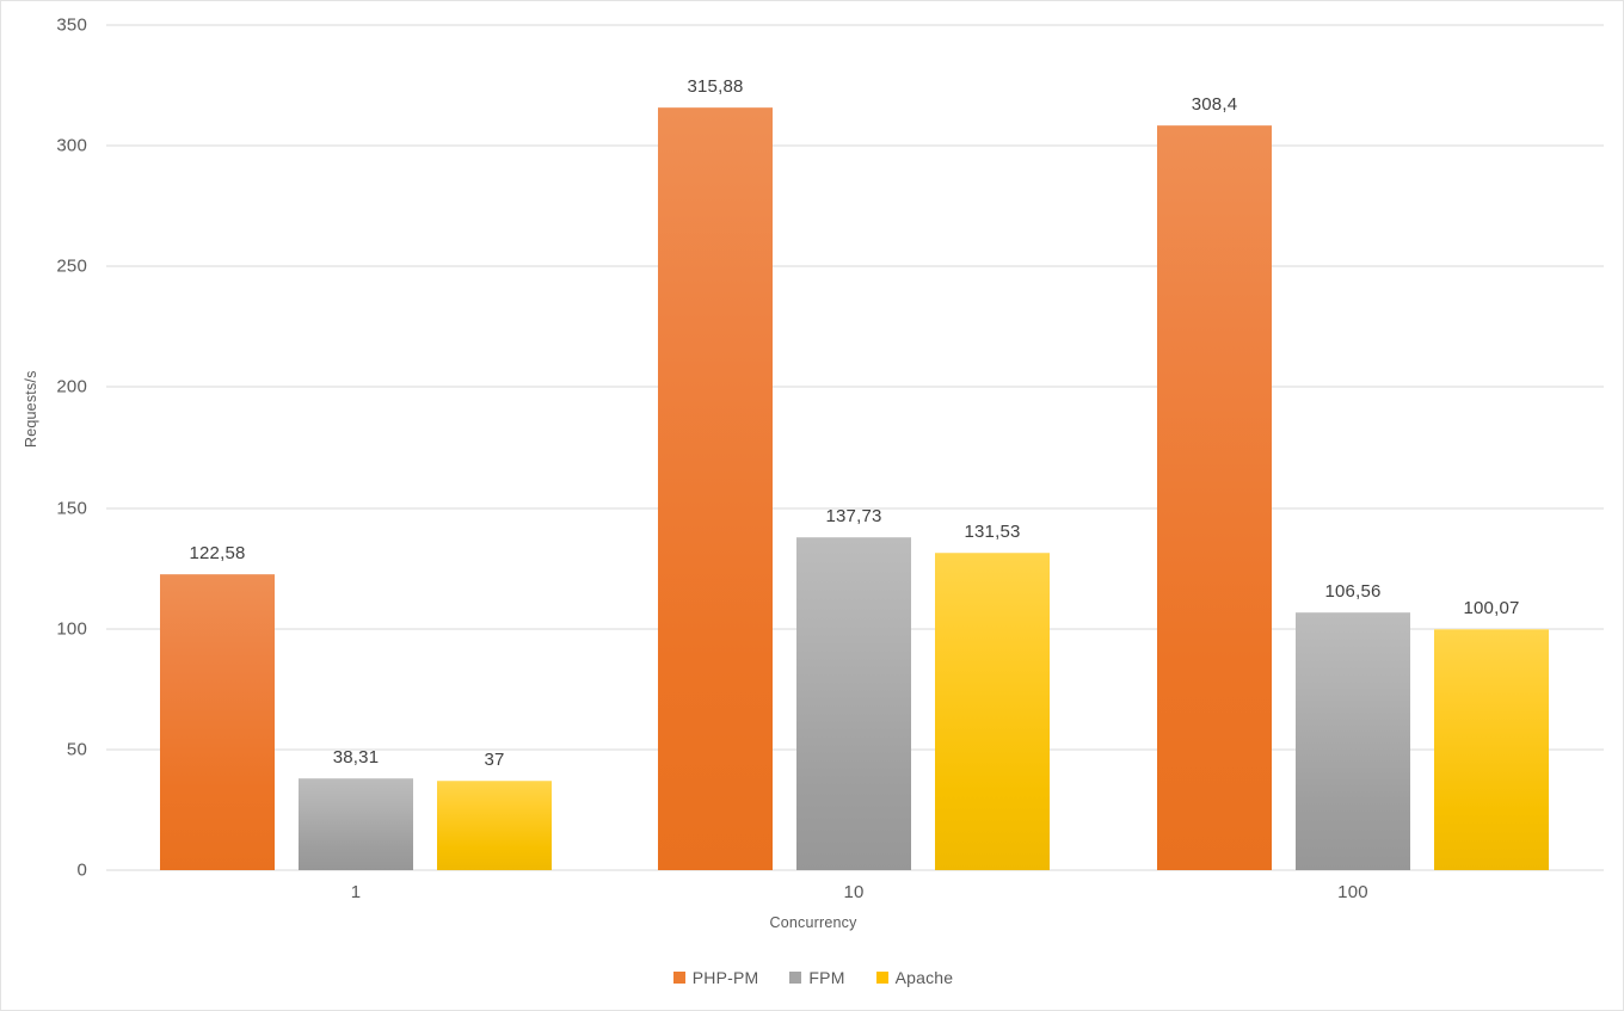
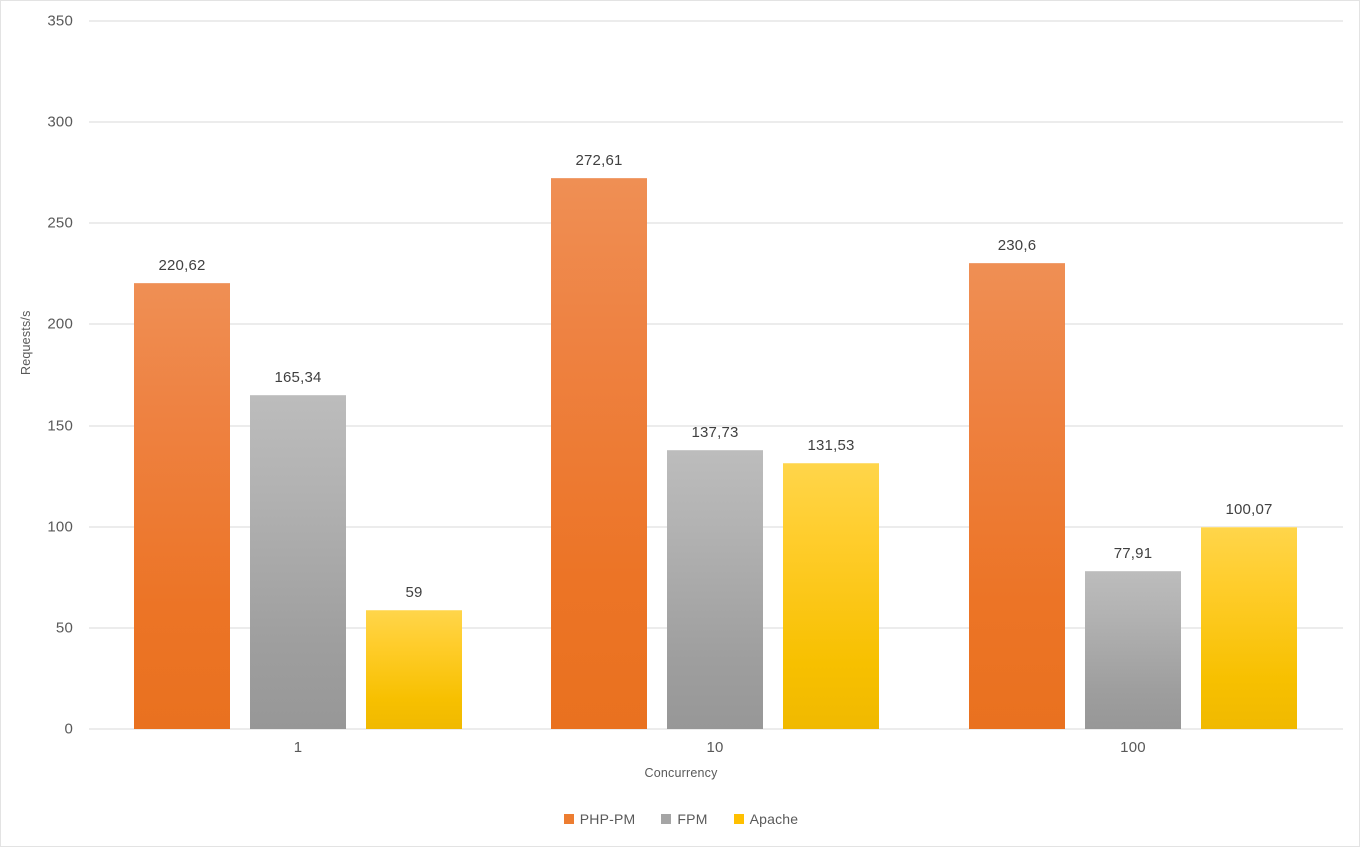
PHP-PM/1: 122,58 -> 220,62
FPM/1: 38,31 -> 165,34
Apache/1: 37 -> 59
PHP-PM/10: 315,88 -> 272,61
PHP-PM/100: 308,4 -> 230,6
FPM/100: 106,56 -> 77,91
